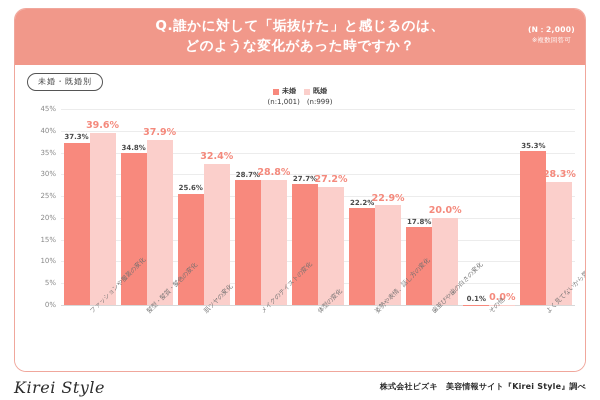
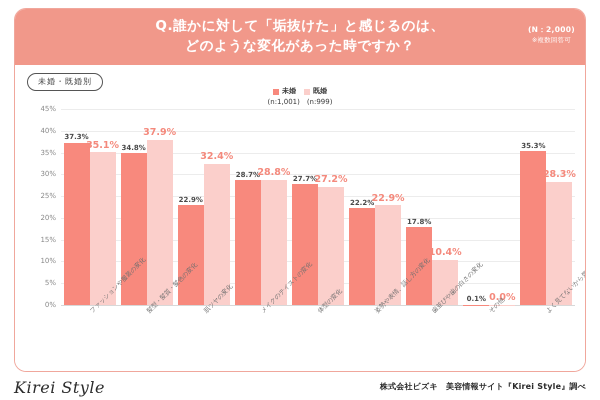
既婚/ファッションや服装の変化: 39.6% -> 35.1%
未婚/肌ツヤの変化: 25.6% -> 22.9%
既婚/歯並びや歯の白さの変化: 20.0% -> 10.4%
